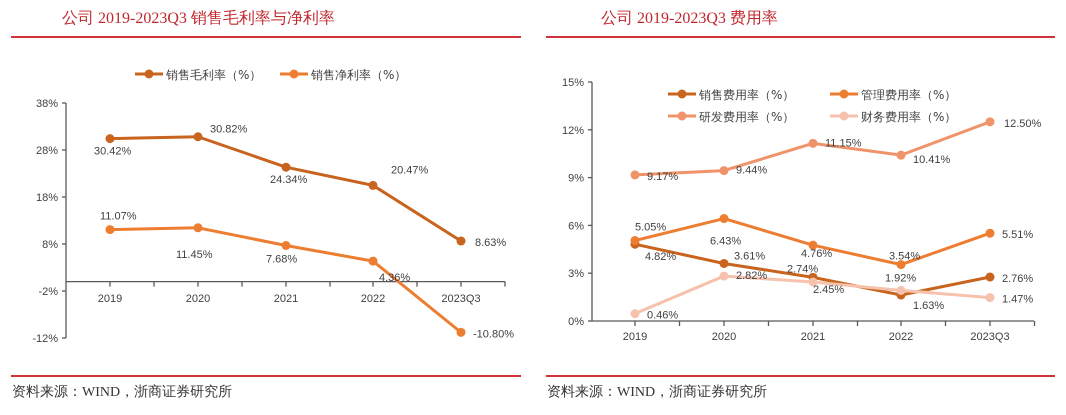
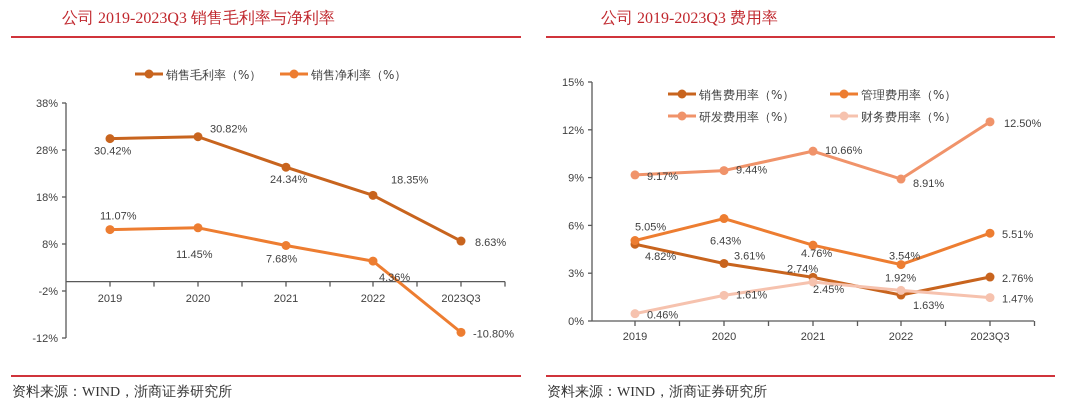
公司 2019-2023Q3 销售毛利率与净利率/销售毛利率（%）/2022: 20.47% -> 18.35%
公司 2019-2023Q3 费用率/财务费用率（%）/2020: 2.82% -> 1.61%
公司 2019-2023Q3 费用率/研发费用率（%）/2021: 11.15% -> 10.66%
公司 2019-2023Q3 费用率/研发费用率（%）/2022: 10.41% -> 8.91%
